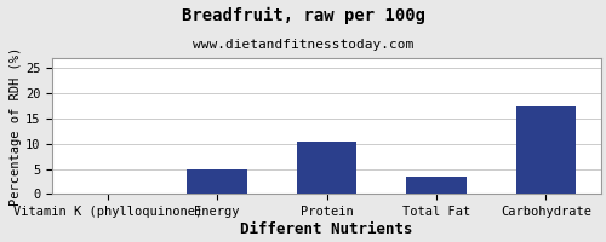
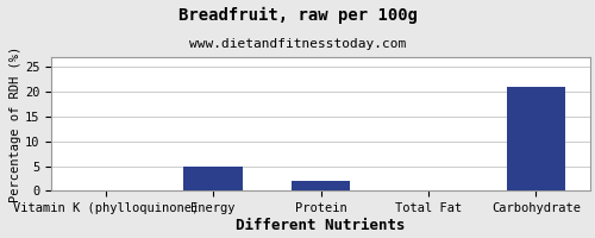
Protein: 10.5 -> 2.0
Total Fat: 3.5 -> 0.1
Carbohydrate: 17.5 -> 21.0
